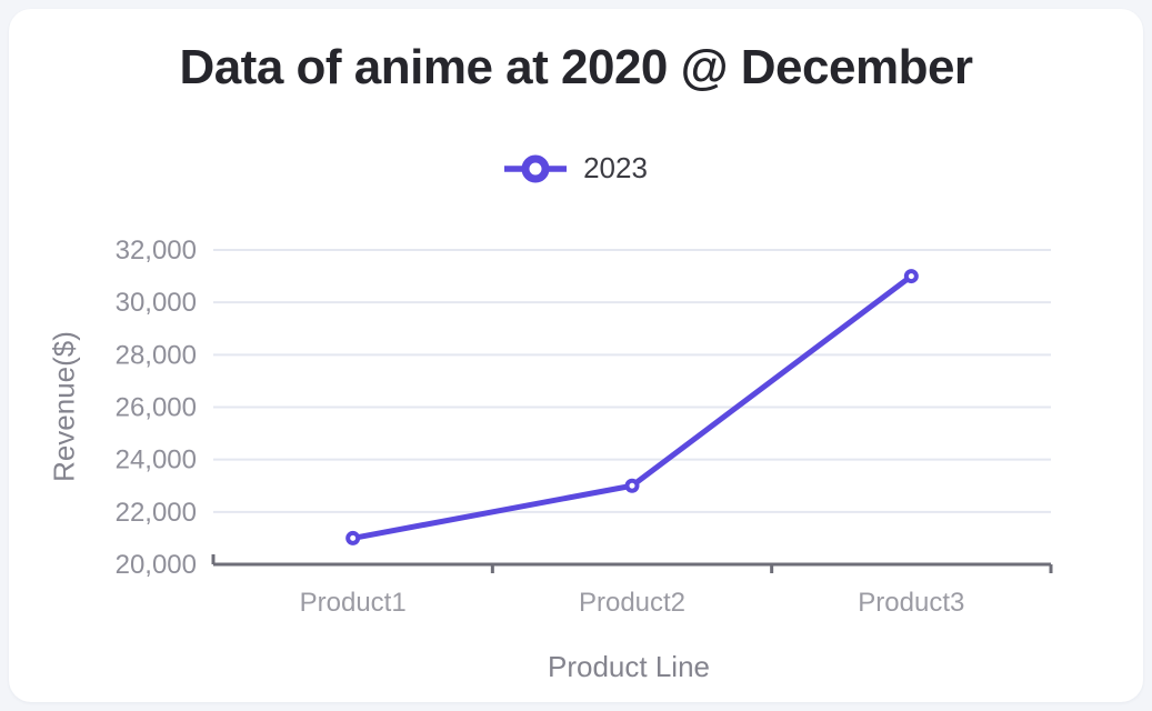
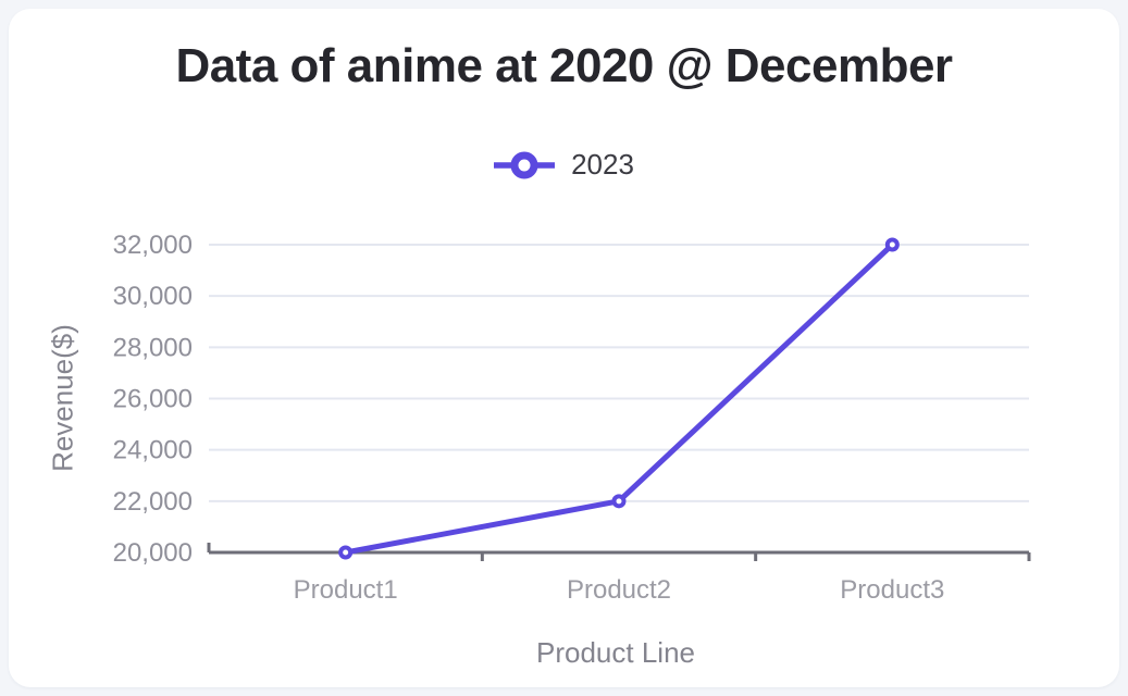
Product1: 21000 -> 20000
Product2: 23000 -> 22000
Product3: 31000 -> 32000
